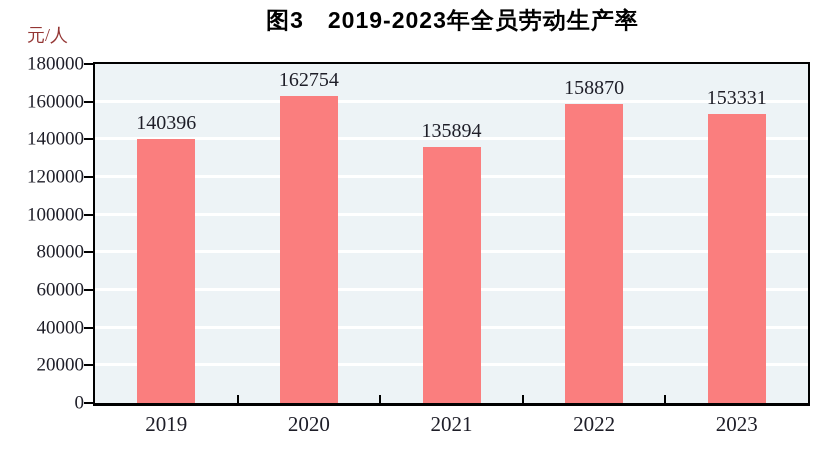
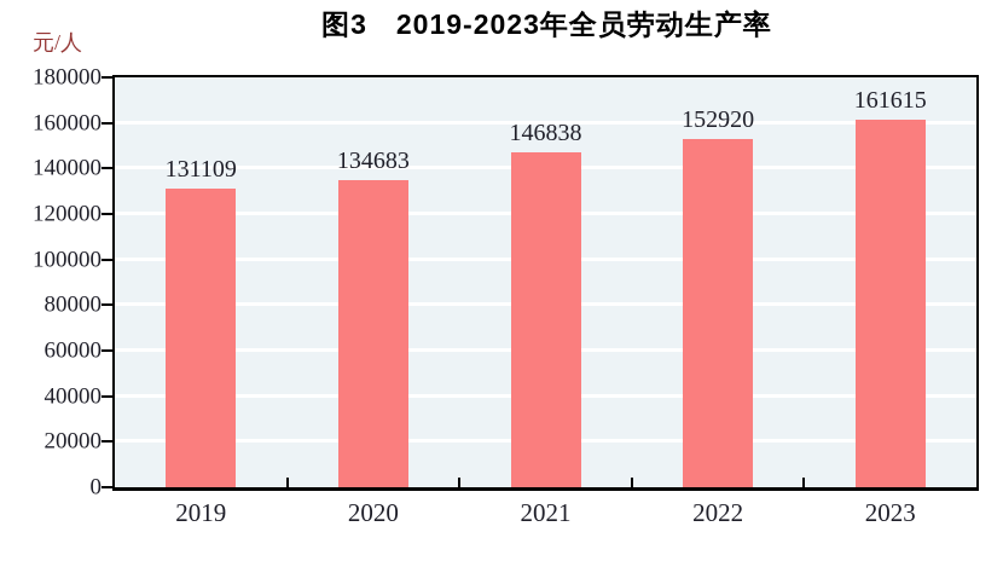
2019: 140396 -> 131109
2020: 162754 -> 134683
2021: 135894 -> 146838
2022: 158870 -> 152920
2023: 153331 -> 161615
